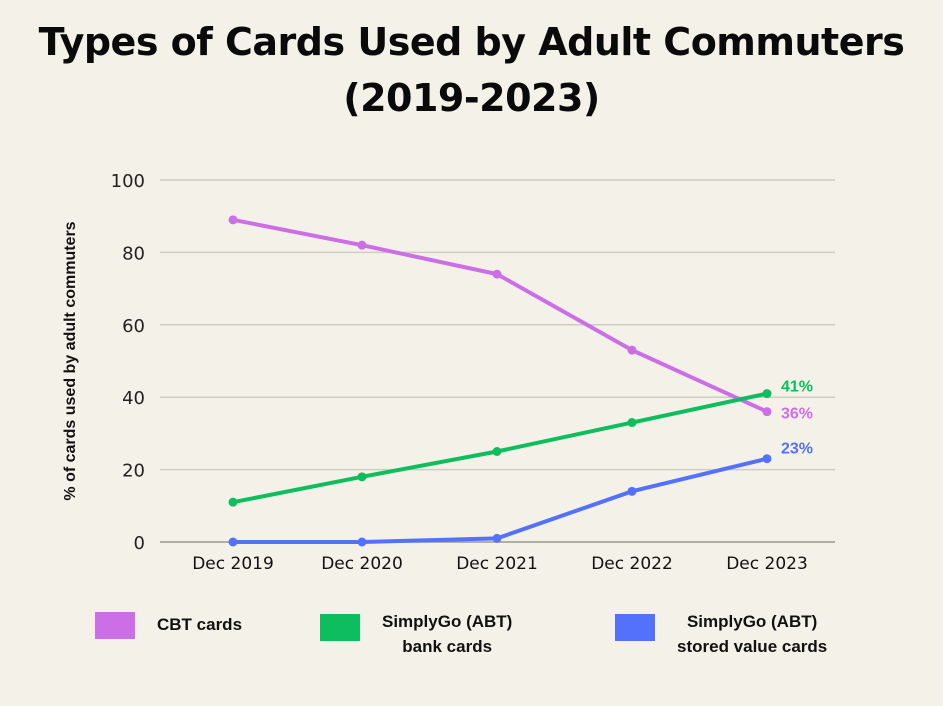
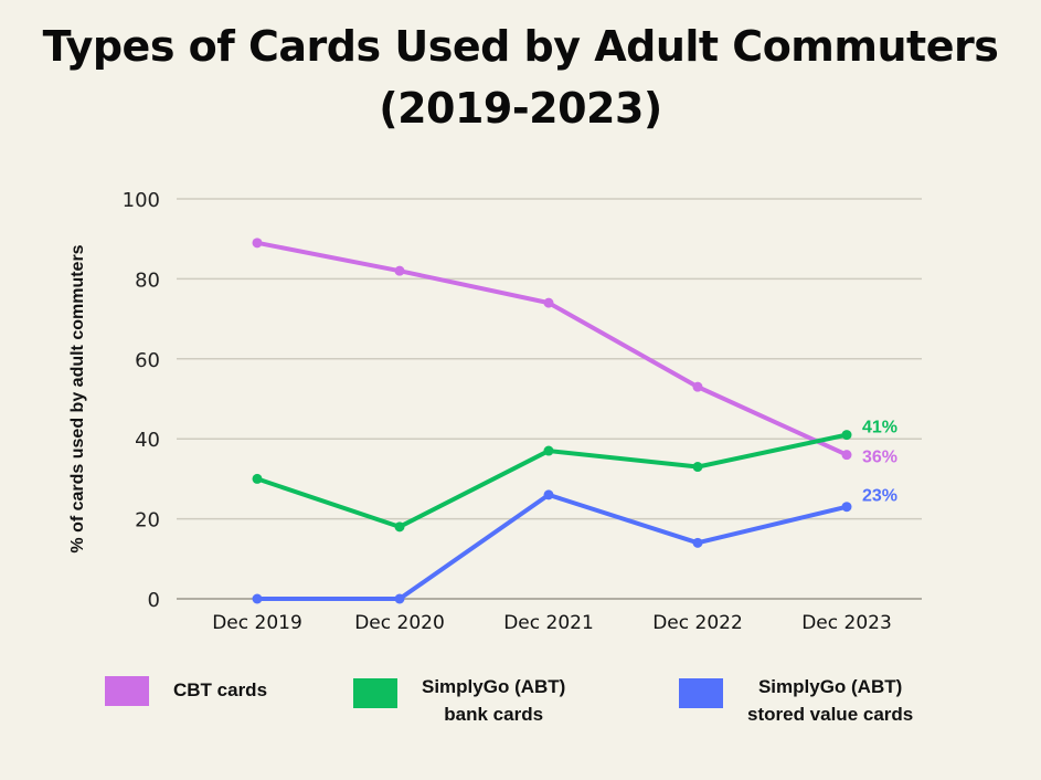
SimplyGo (ABT) bank cards/Dec 2019: 11 -> 30
SimplyGo (ABT) bank cards/Dec 2021: 25 -> 37
SimplyGo (ABT) stored value cards/Dec 2021: 1 -> 26
